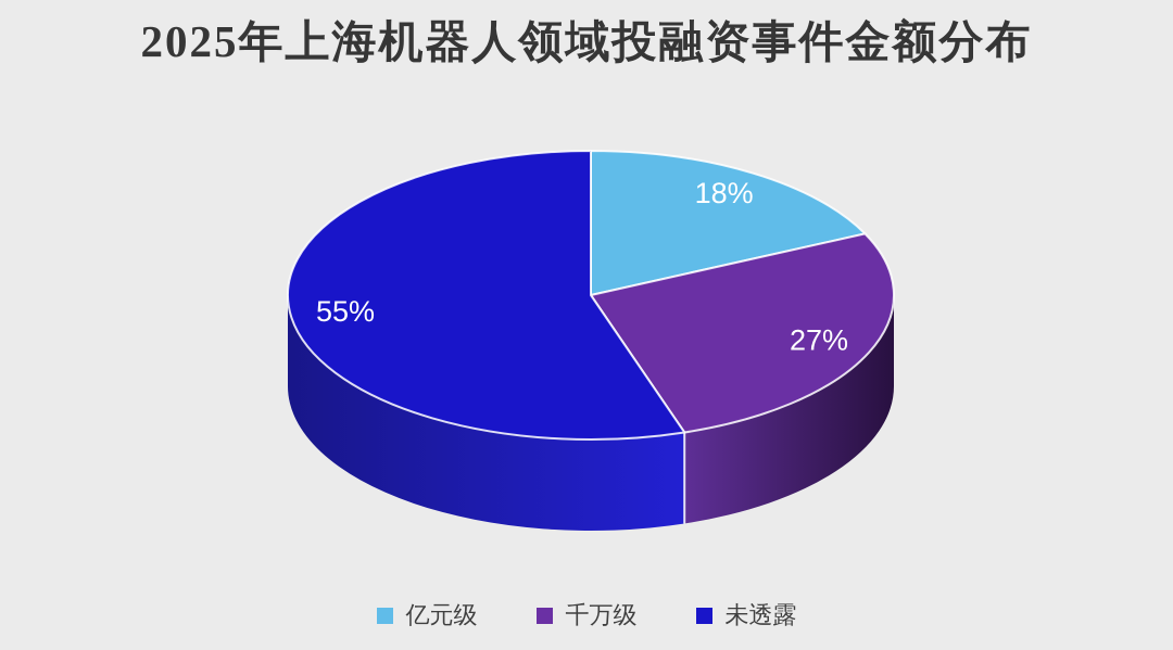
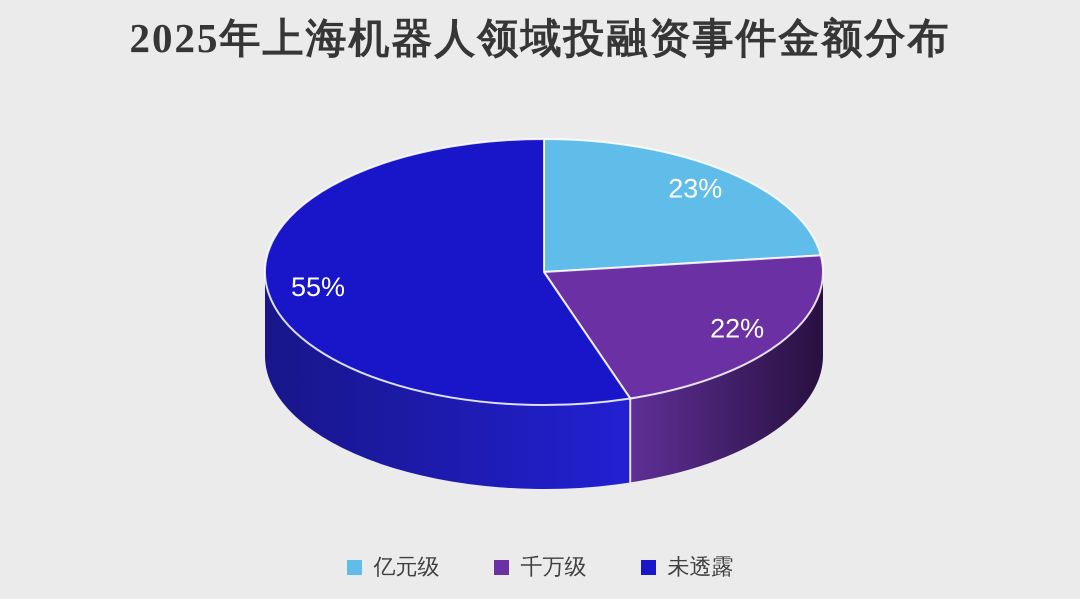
亿元级: 18% -> 23%
千万级: 27% -> 22%
